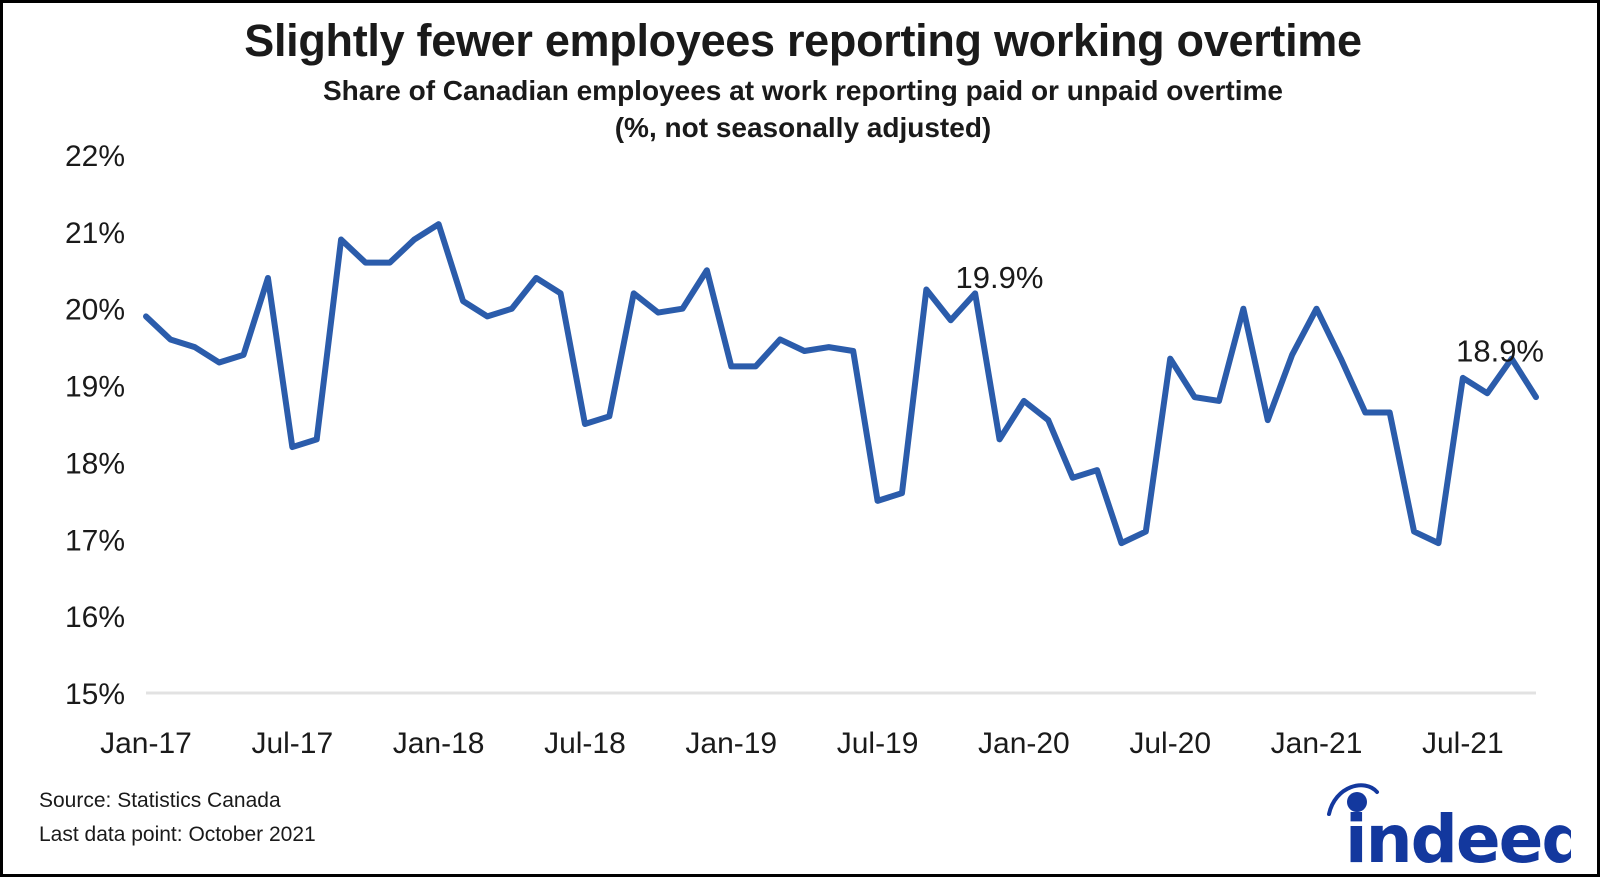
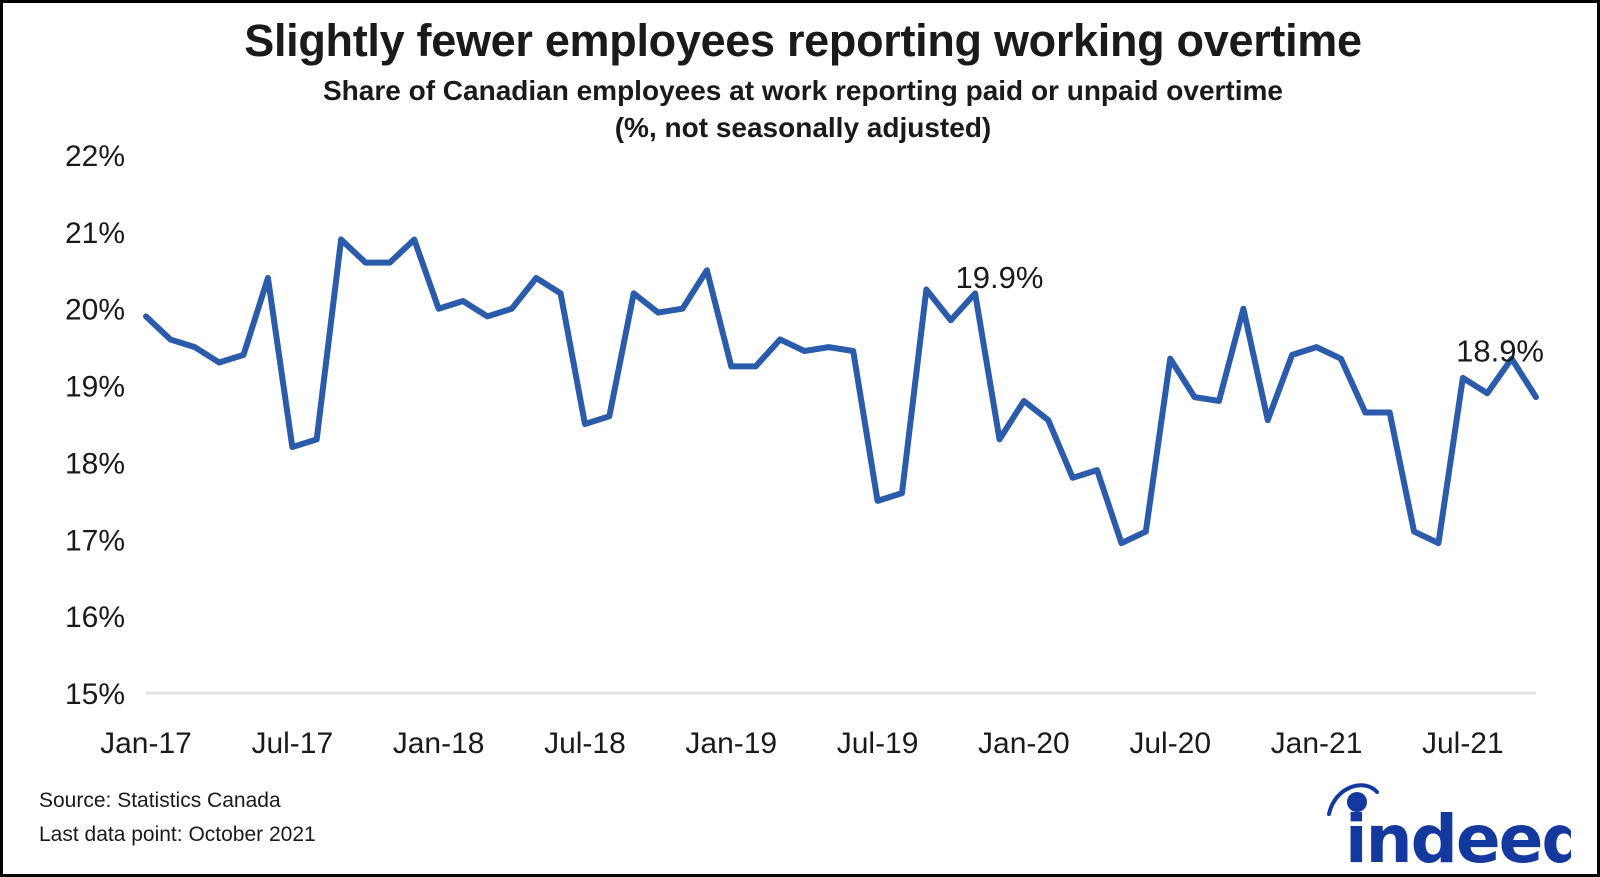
Jan-18: 21.1% -> 20.0%
Jan-21: 20.0% -> 19.5%
